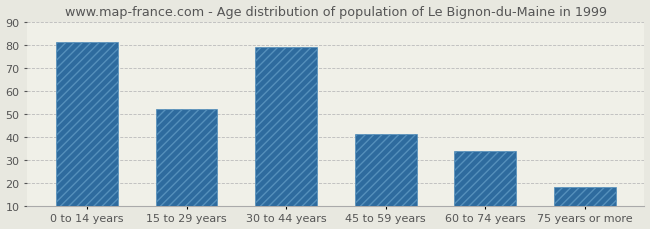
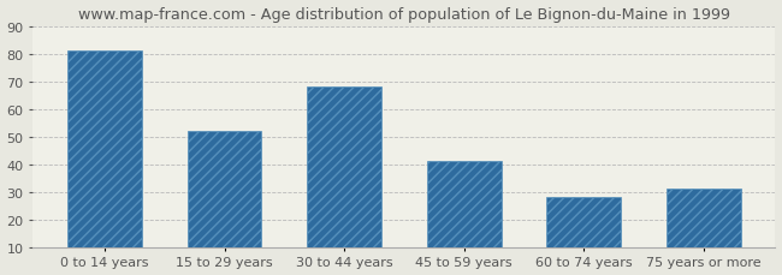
30 to 44 years: 79 -> 68
60 to 74 years: 34 -> 28
75 years or more: 18 -> 31
